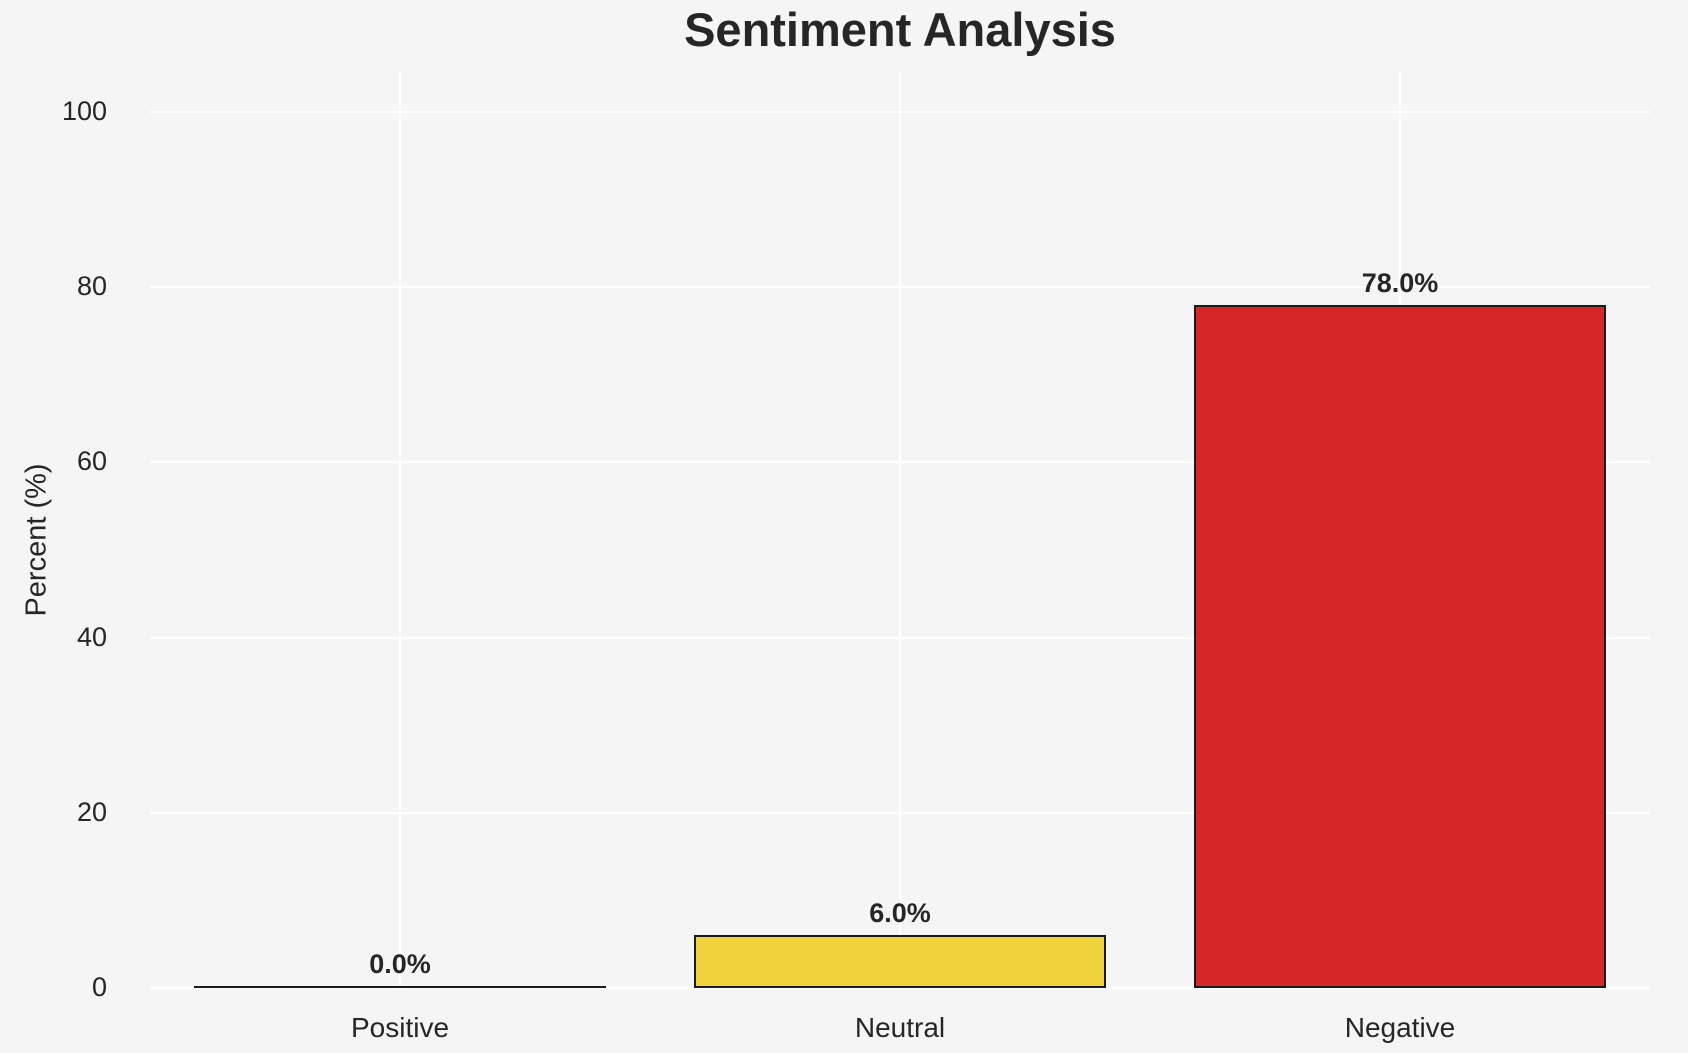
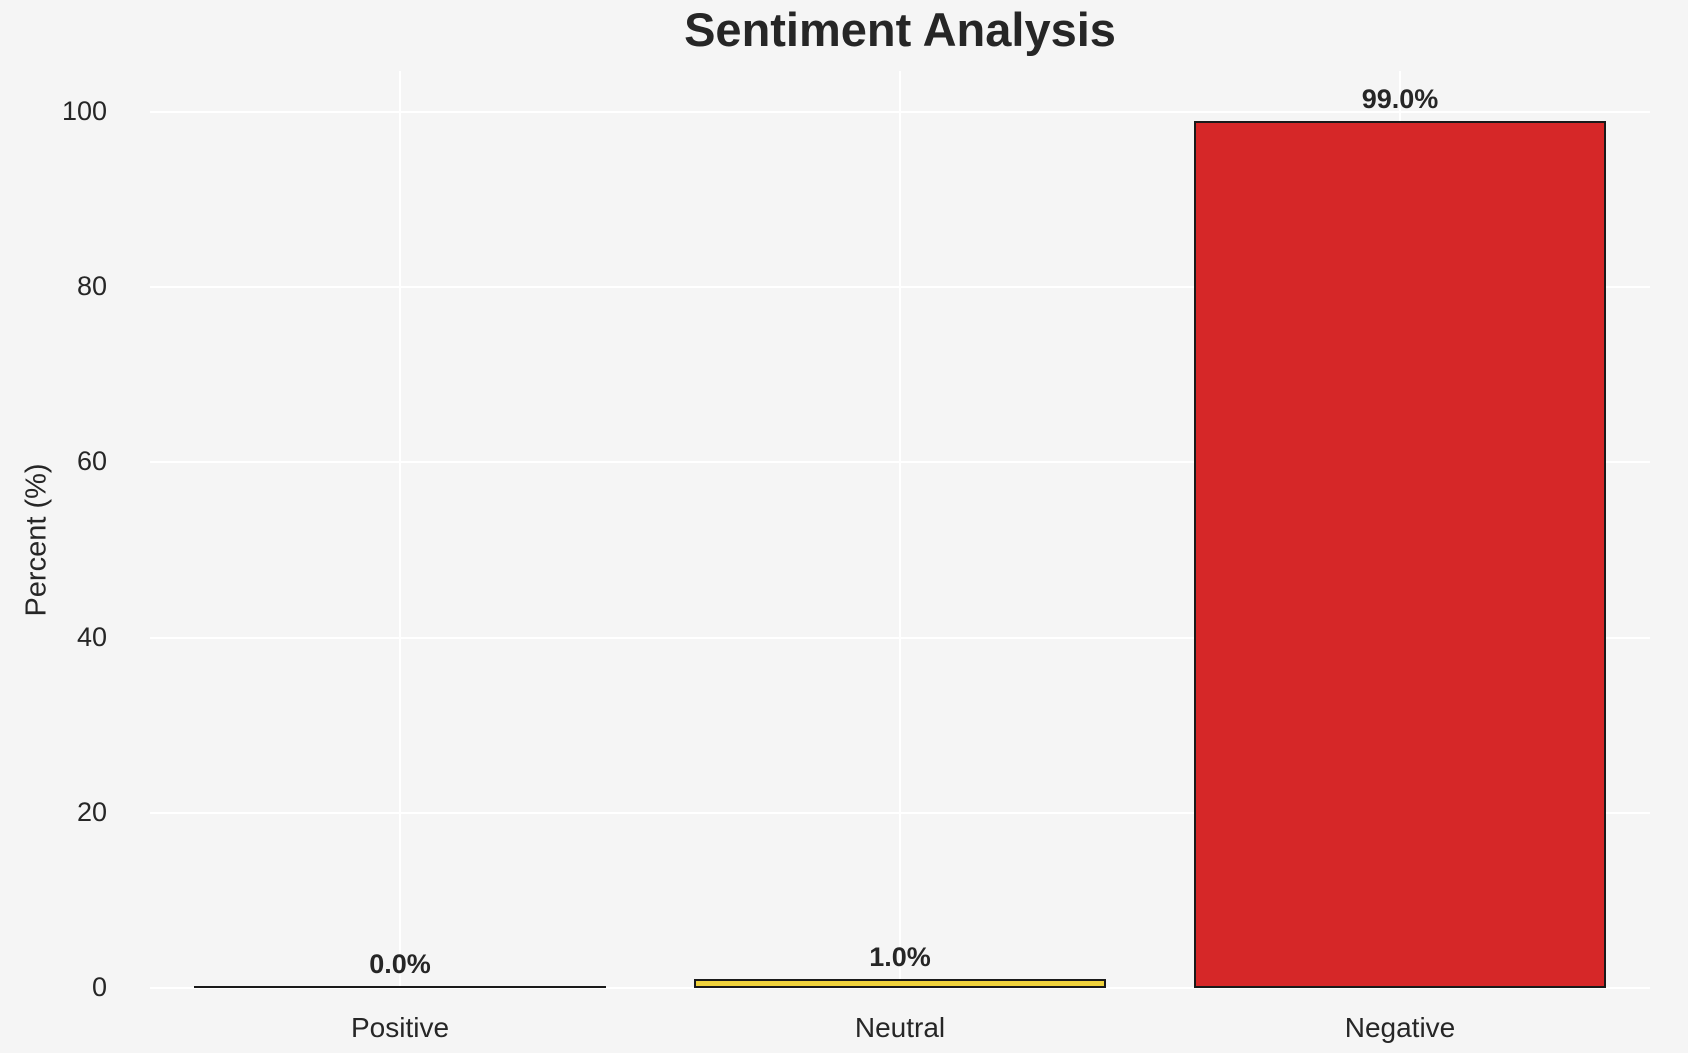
Neutral: 6.0% -> 1.0%
Negative: 78.0% -> 99.0%
